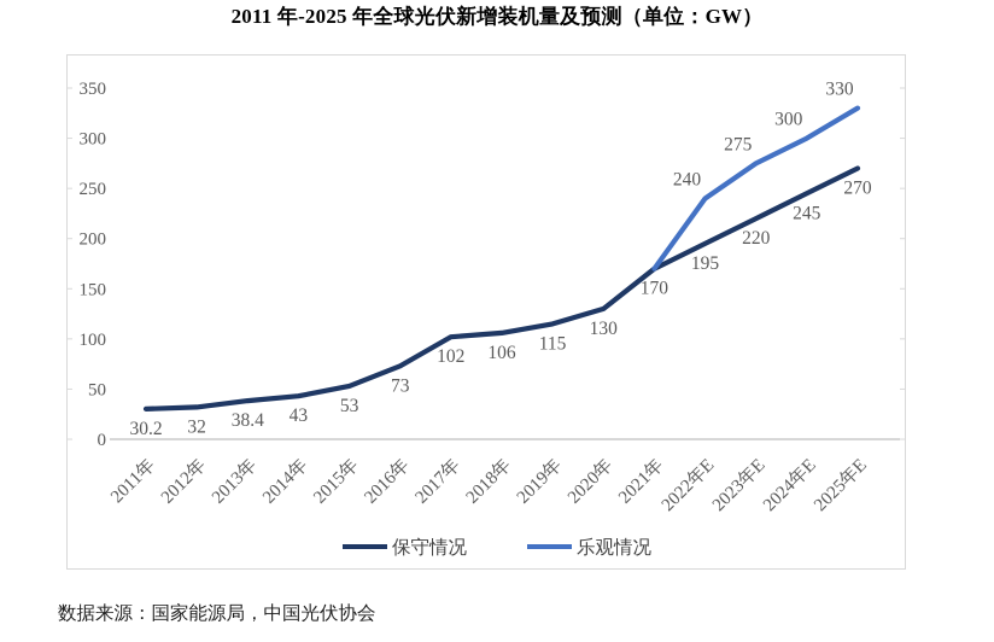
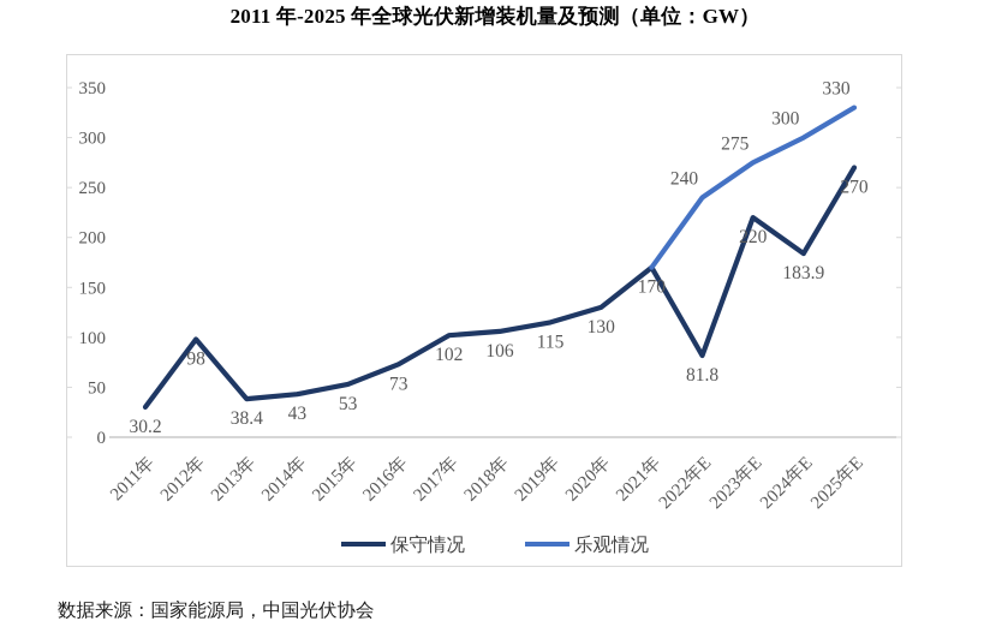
保守情况/2012年: 32 -> 98
保守情况/2022年E: 195 -> 81.8
保守情况/2024年E: 245 -> 183.9
